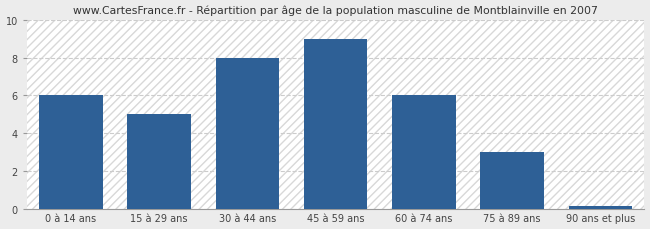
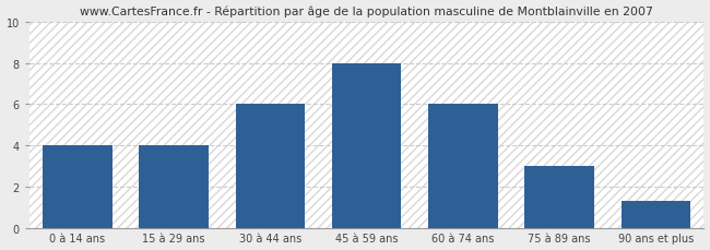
0 à 14 ans: 6.0 -> 4.0
15 à 29 ans: 5.0 -> 4.0
30 à 44 ans: 8.0 -> 6.0
45 à 59 ans: 9.0 -> 8.0
90 ans et plus: 0.1 -> 1.3
